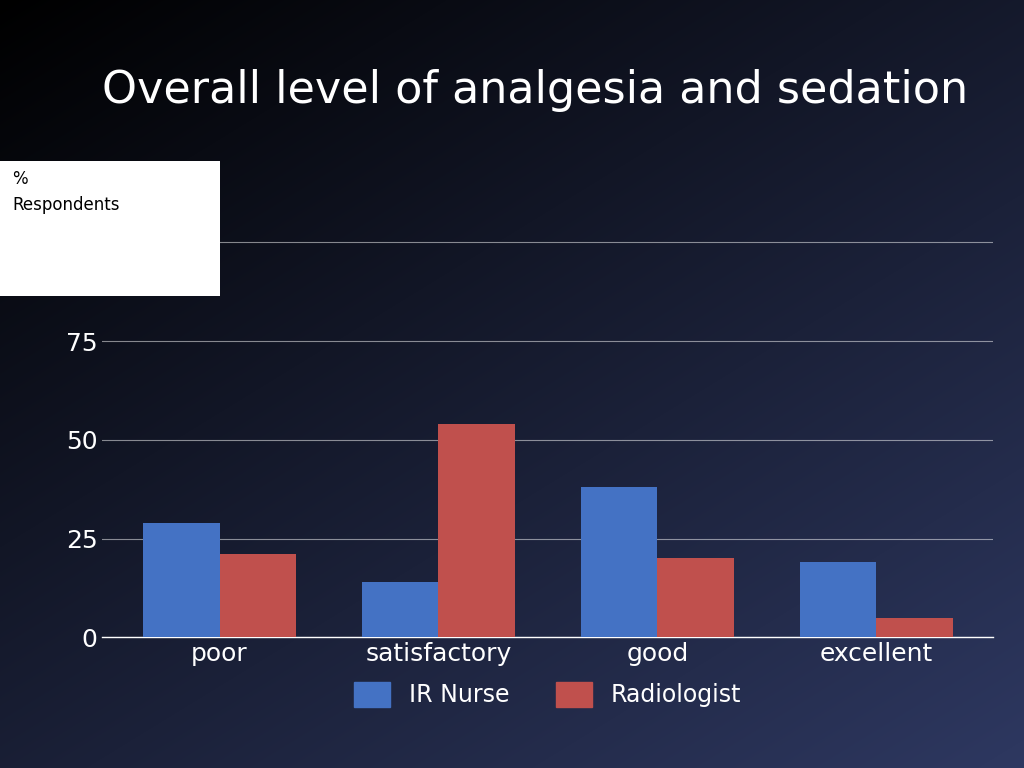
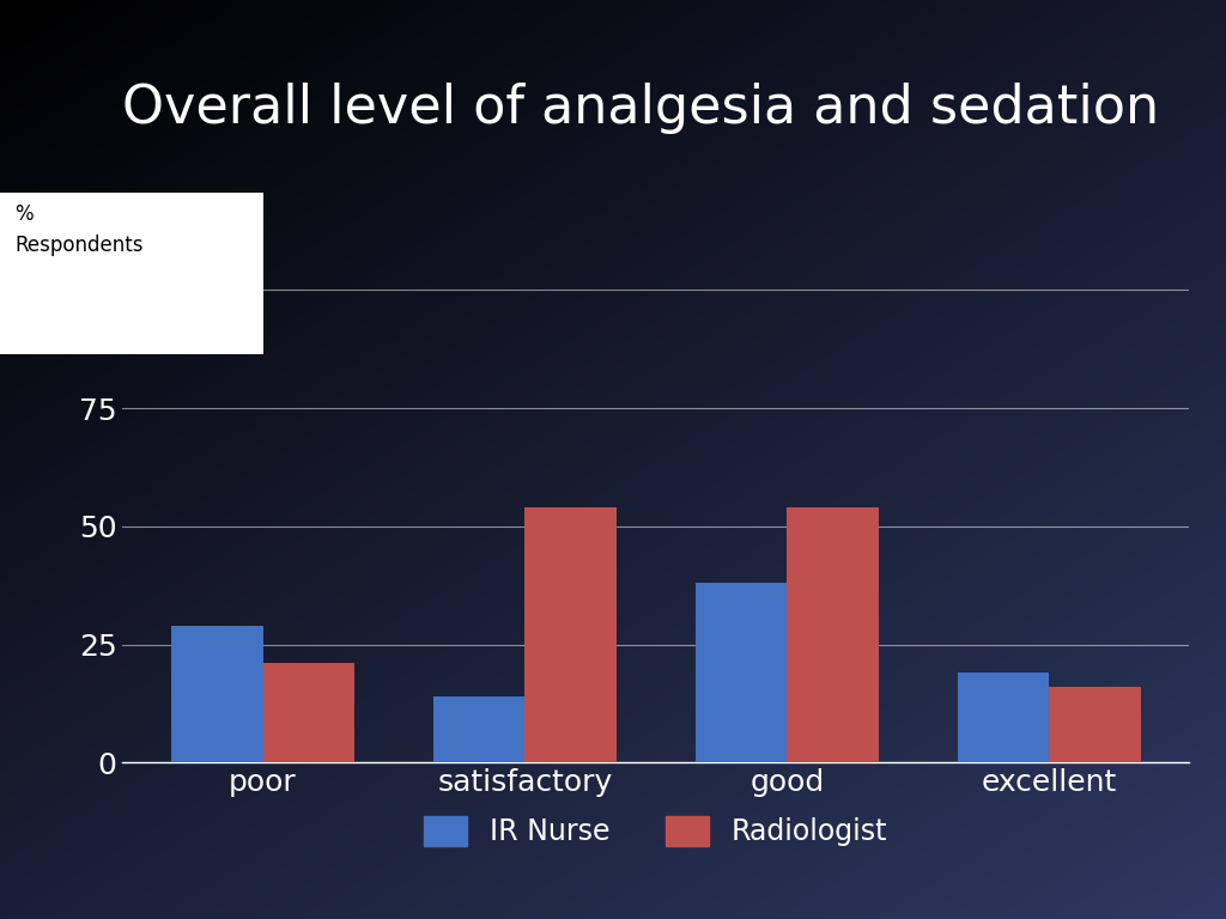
Radiologist/good: 20 -> 54
Radiologist/excellent: 5 -> 16
